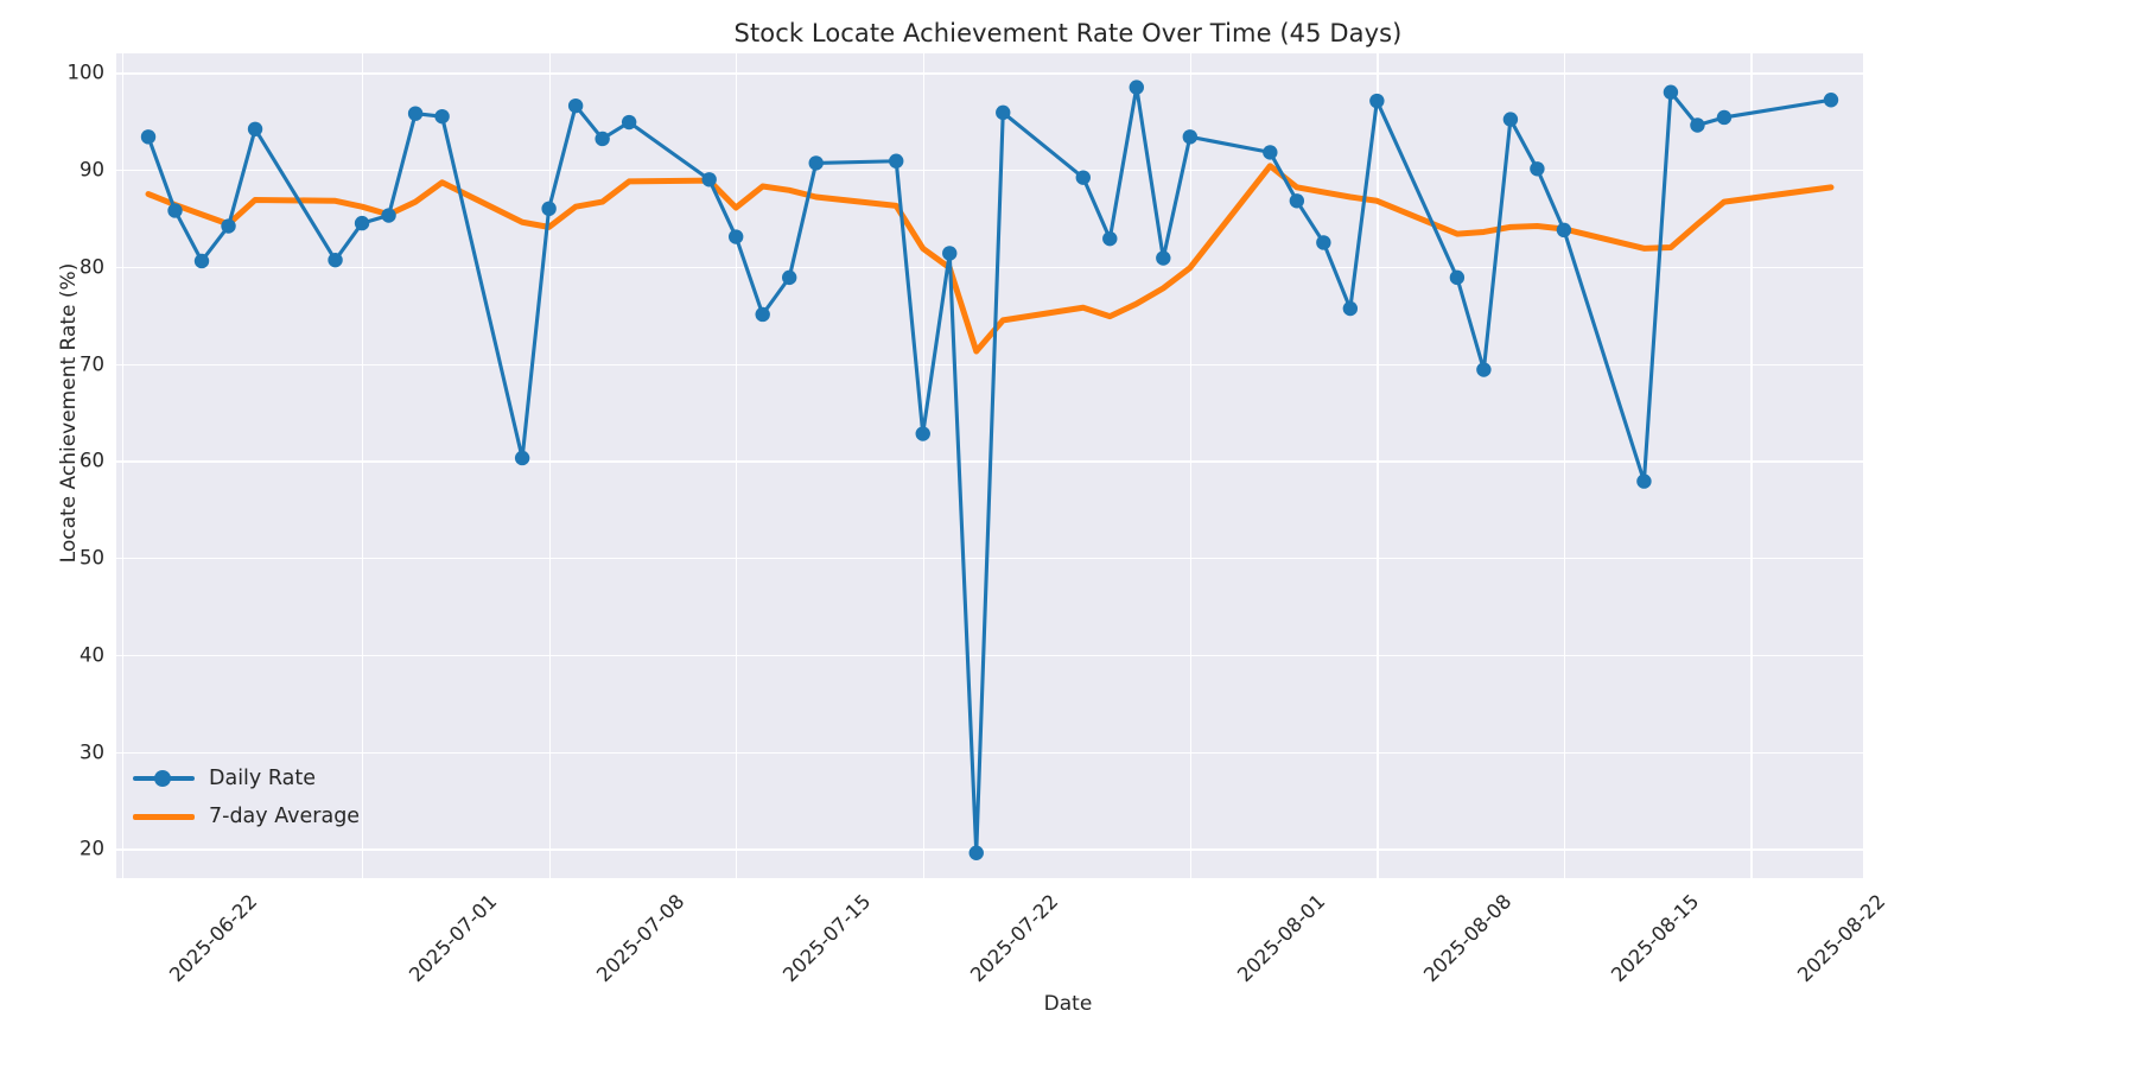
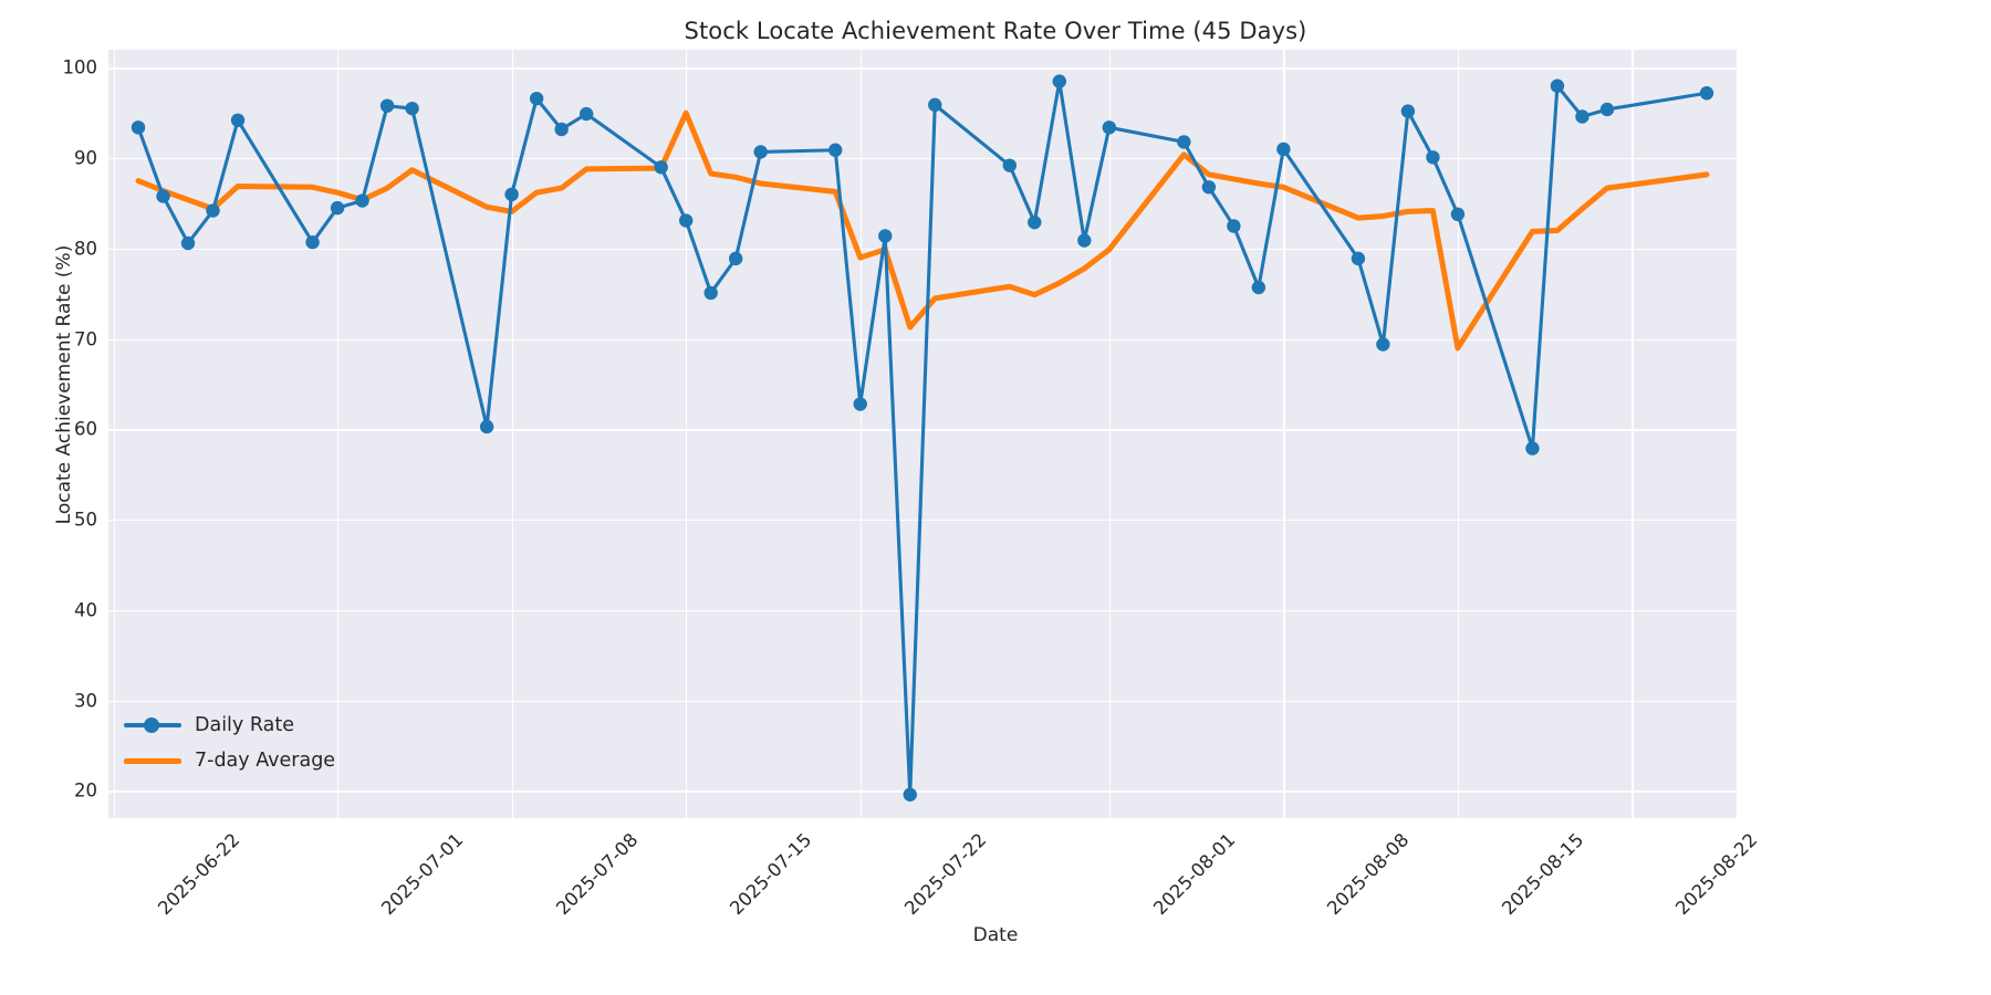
7-day Average/2025-07-15: 86 -> 95
7-day Average/2025-07-22: 82 -> 79
Daily Rate/2025-08-08: 97 -> 91
7-day Average/2025-08-15: 84 -> 69
